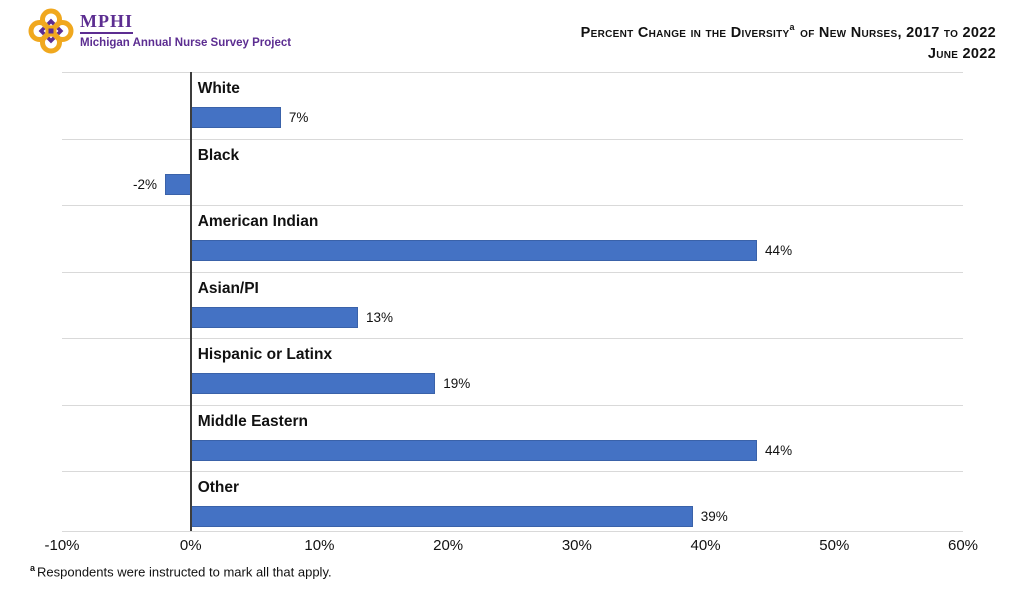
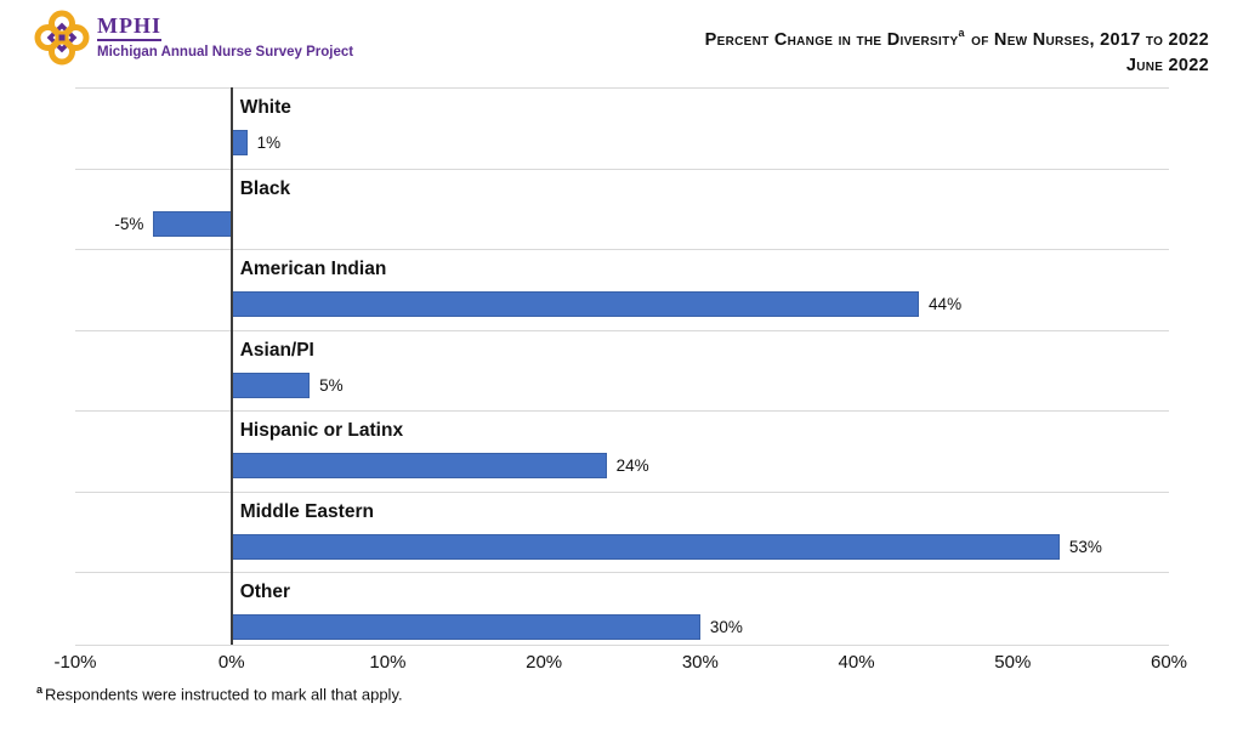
White: 7% -> 1%
Black: -2% -> -5%
Asian/PI: 13% -> 5%
Hispanic or Latinx: 19% -> 24%
Middle Eastern: 44% -> 53%
Other: 39% -> 30%
